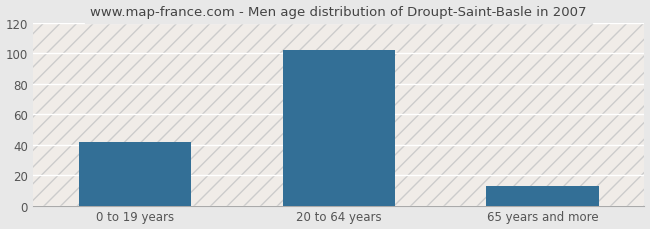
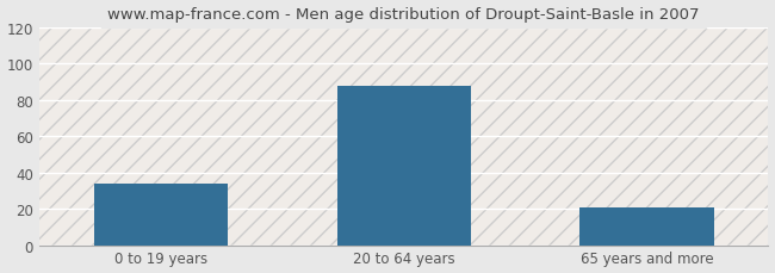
0 to 19 years: 42 -> 34
20 to 64 years: 102 -> 88
65 years and more: 13 -> 21
